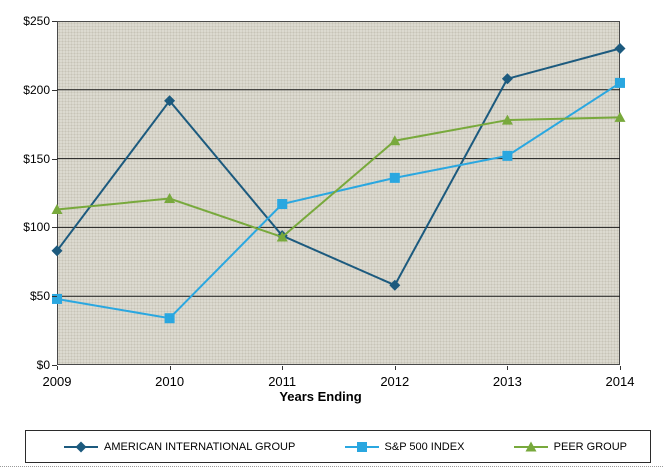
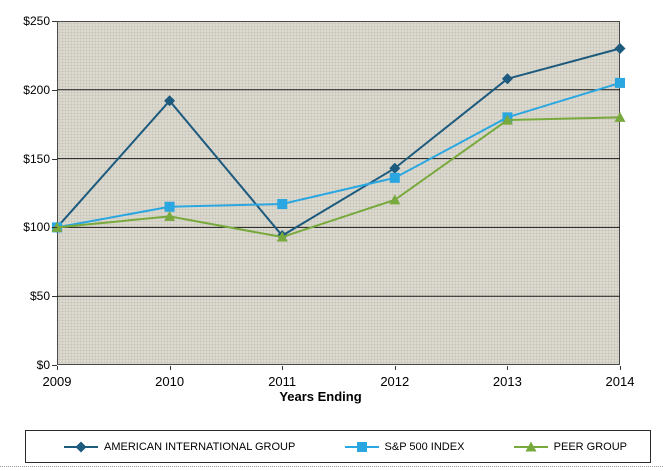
AMERICAN INTERNATIONAL GROUP/2009: $83 -> $100
S&P 500 INDEX/2009: $48 -> $100
PEER GROUP/2009: $113 -> $100
S&P 500 INDEX/2010: $34 -> $115
PEER GROUP/2010: $121 -> $108
AMERICAN INTERNATIONAL GROUP/2012: $58 -> $143
PEER GROUP/2012: $163 -> $120
S&P 500 INDEX/2013: $152 -> $180
